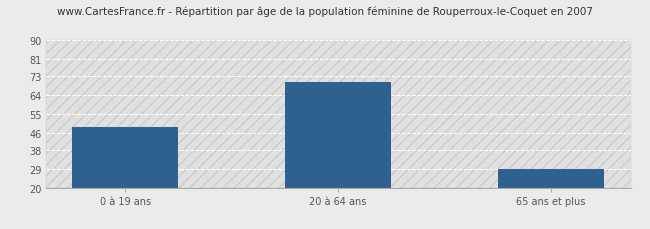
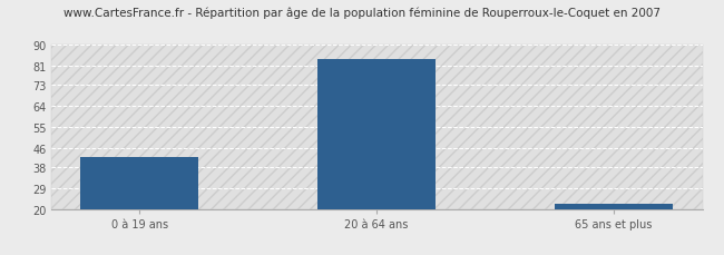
0 à 19 ans: 49 -> 42
20 à 64 ans: 70 -> 84
65 ans et plus: 29 -> 22
